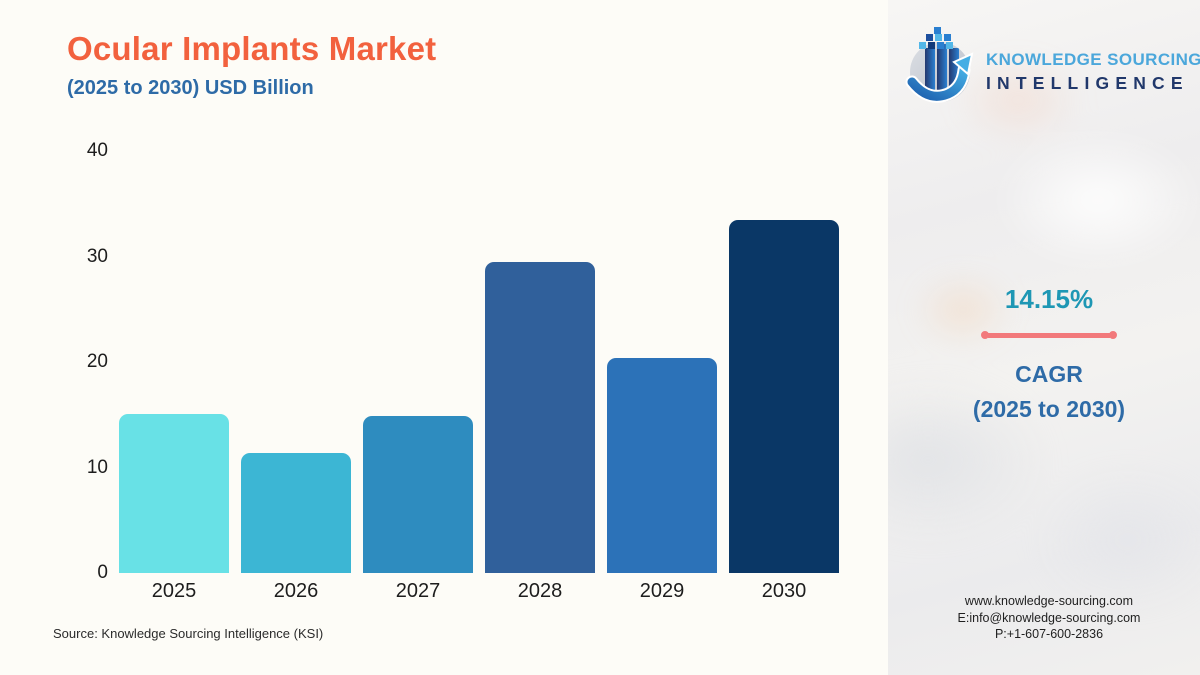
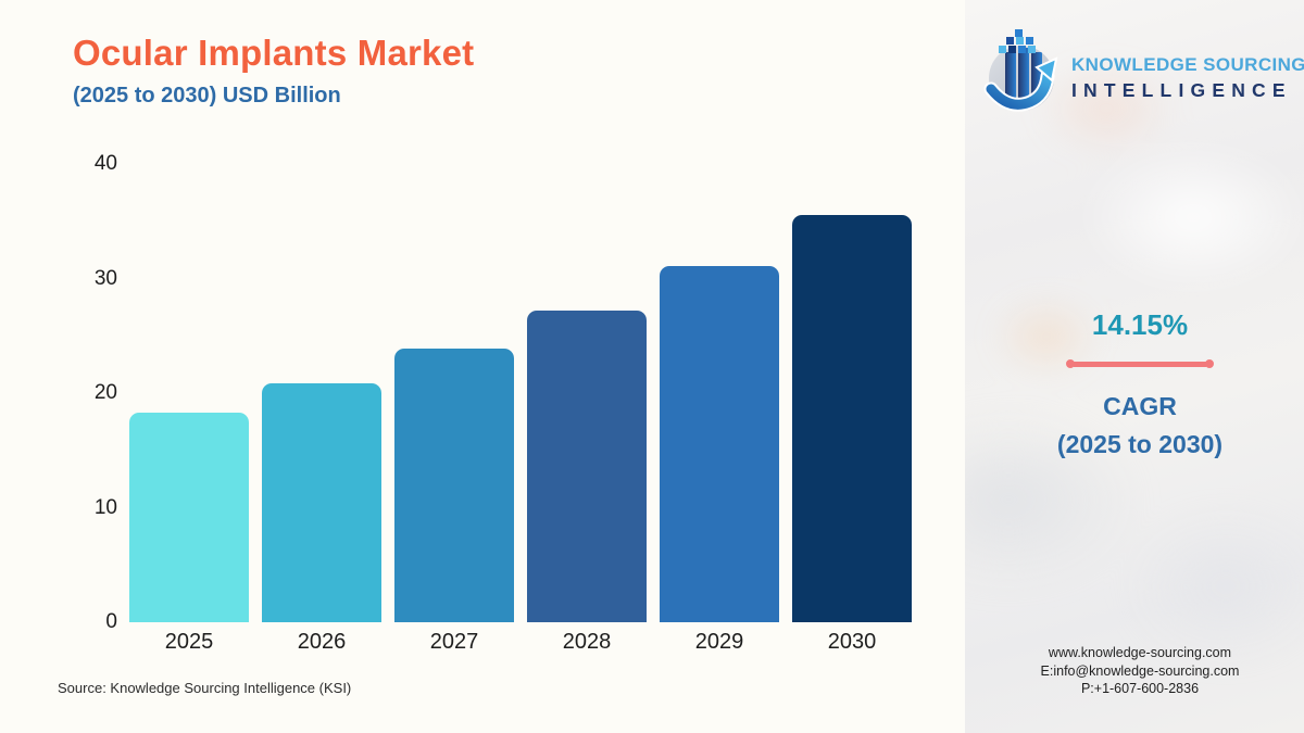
2025: 15.1 -> 18.3
2026: 11.4 -> 20.9
2027: 14.9 -> 23.9
2028: 29.5 -> 27.2
2029: 20.4 -> 31.1
2030: 33.5 -> 35.5
